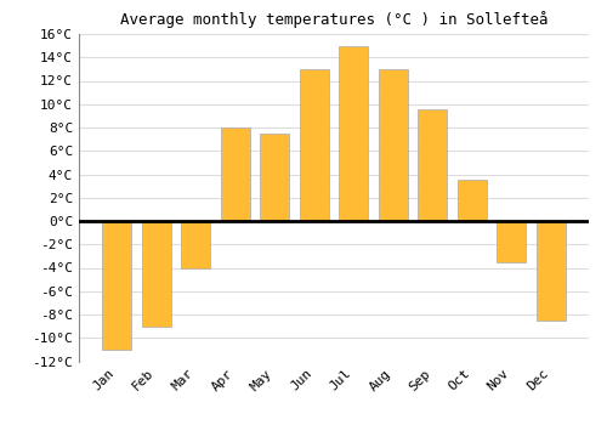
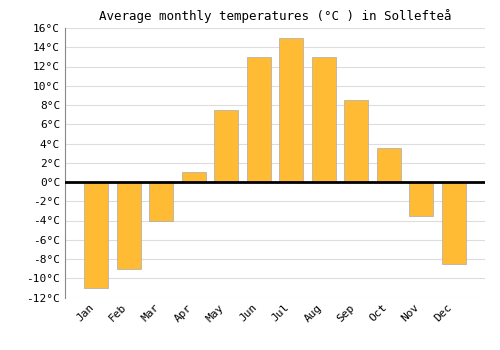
Apr: 8.0°C -> 1.0°C
Sep: 9.6°C -> 8.5°C
